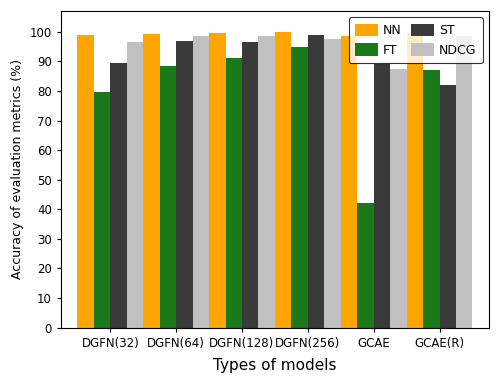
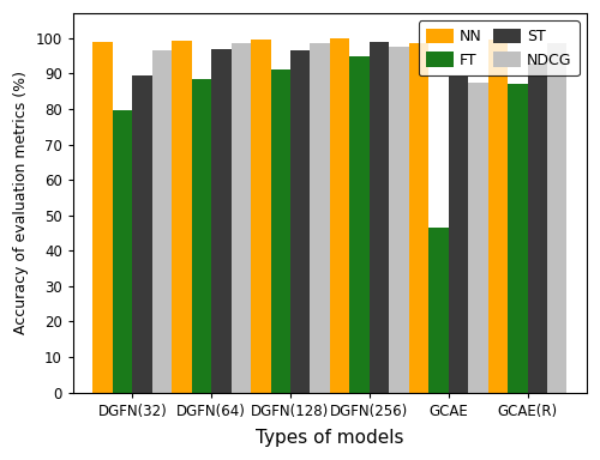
FT/GCAE: 42.0 -> 46.5
ST/GCAE(R): 82.0 -> 93.0
